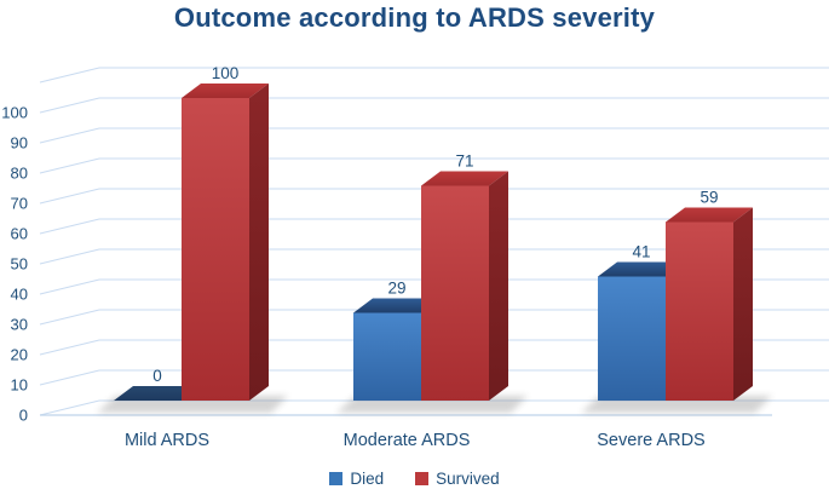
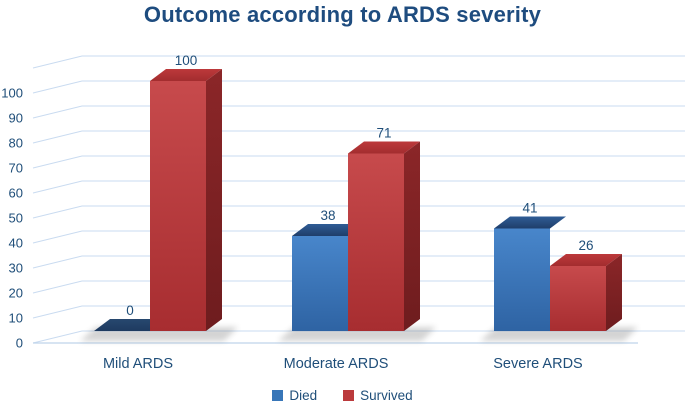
Died/Moderate ARDS: 29 -> 38
Survived/Severe ARDS: 59 -> 26
